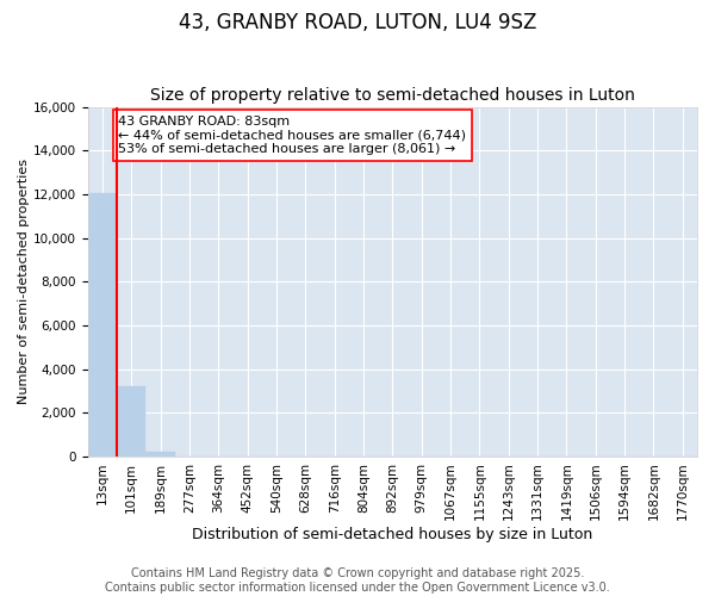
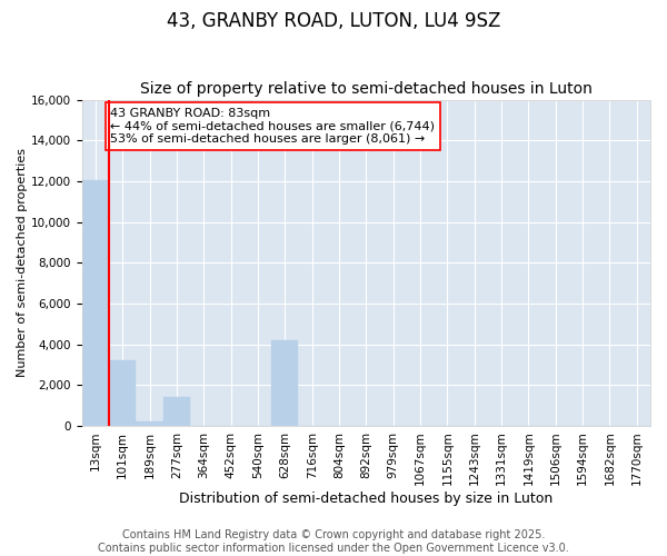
277sqm: 0 -> 1,400
628sqm: 0 -> 4,200
